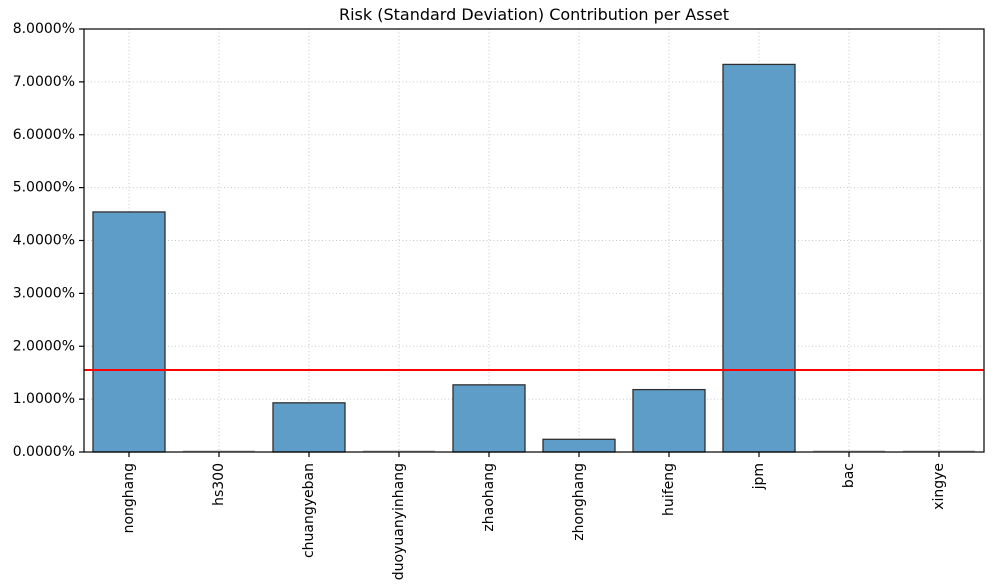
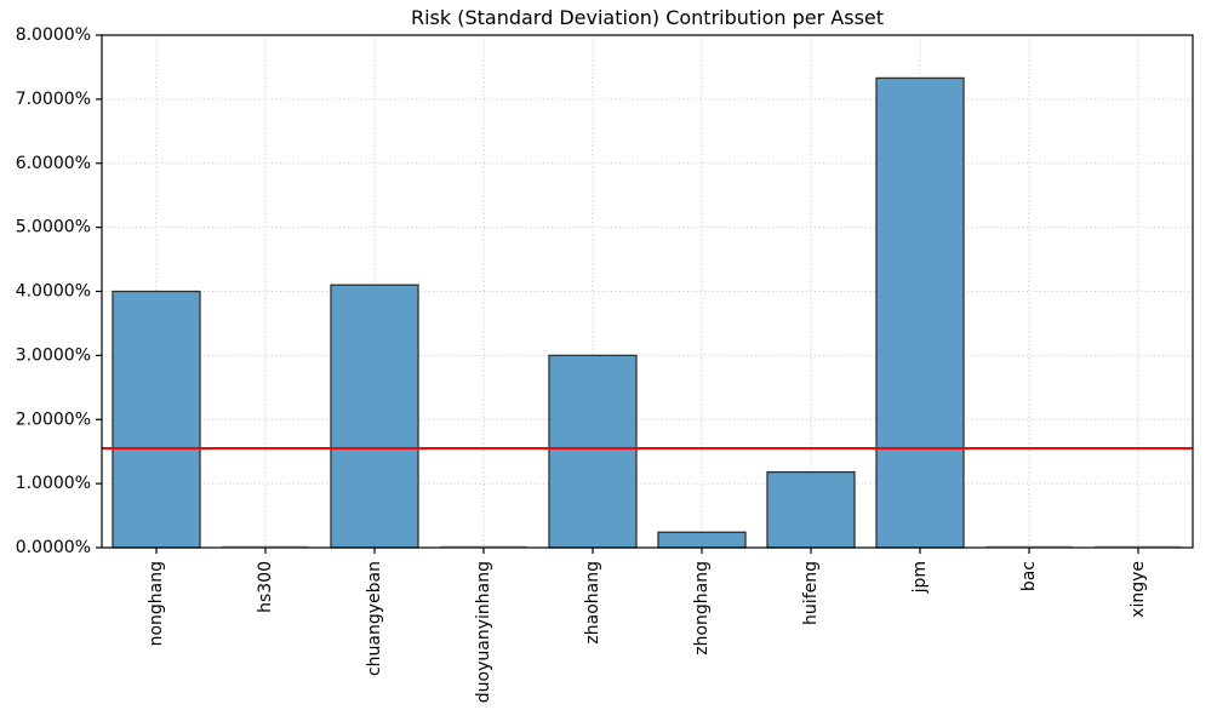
nonghang: 4.5% -> 4.0%
chuangyeban: 0.9% -> 4.1%
zhaohang: 1.3% -> 3.0%
